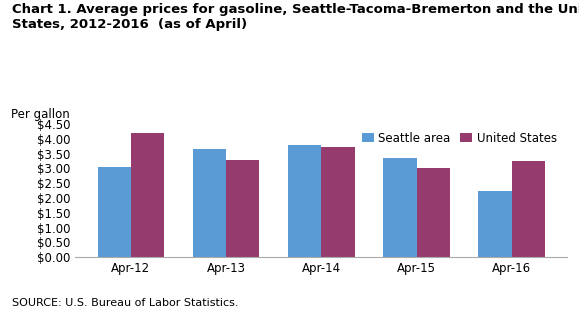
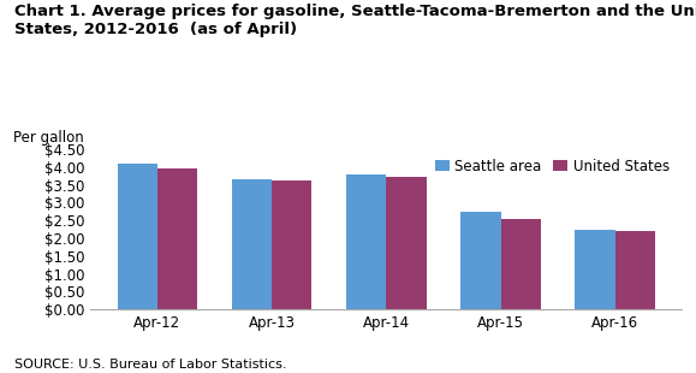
Seattle area/Apr-12: $3.05 -> $4.11
United States/Apr-12: $4.20 -> $3.96
United States/Apr-13: $3.30 -> $3.62
Seattle area/Apr-15: $3.35 -> $2.74
United States/Apr-15: $3.00 -> $2.55
United States/Apr-16: $3.25 -> $2.20
